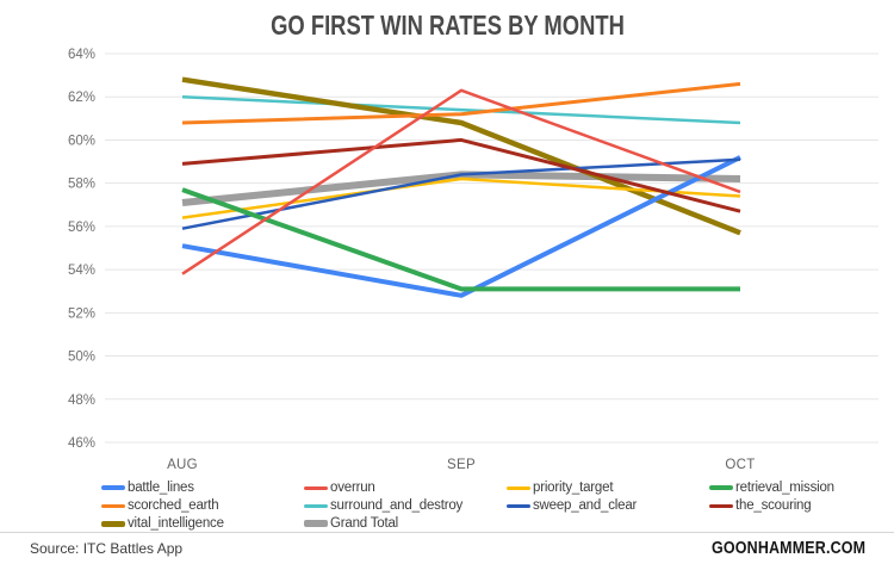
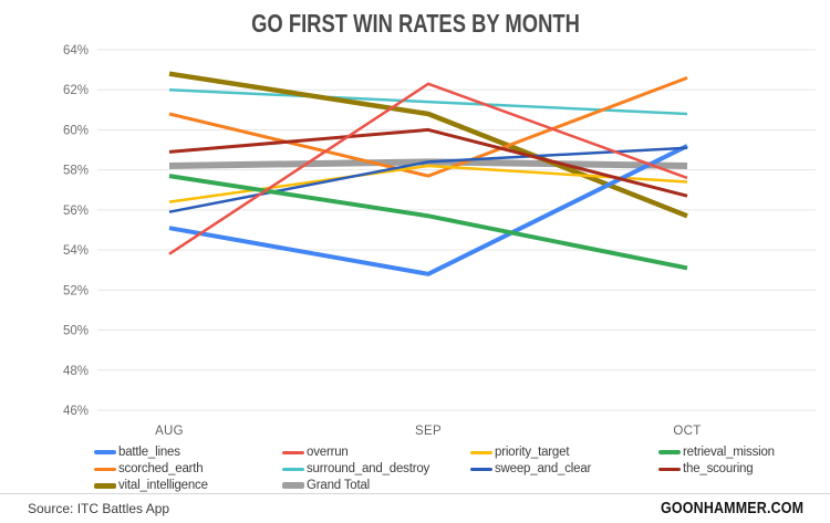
Grand Total/AUG: 57.1% -> 58.2%
retrieval_mission/SEP: 53.1% -> 55.7%
scorched_earth/SEP: 61.2% -> 57.7%
